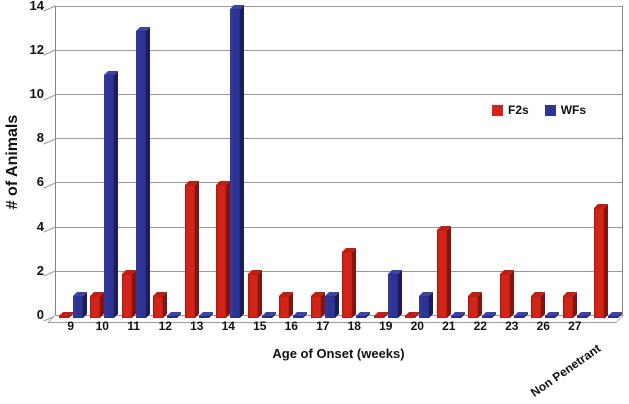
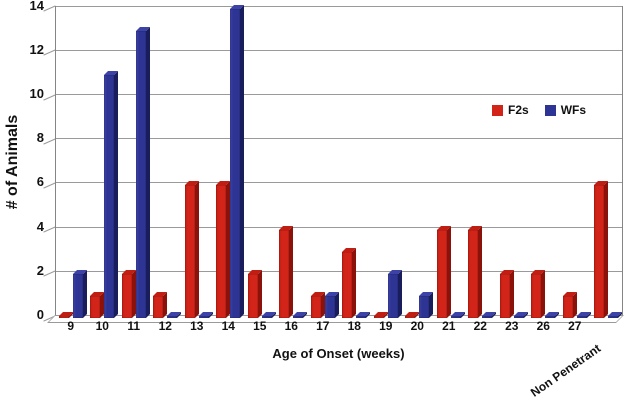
WFs/9: 1 -> 2
F2s/16: 1 -> 4
F2s/22: 1 -> 4
F2s/26: 1 -> 2
F2s/Non Penetrant: 5 -> 6
